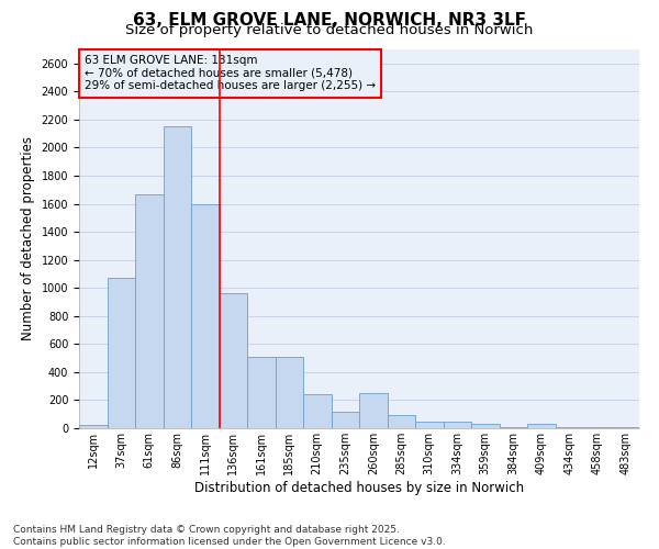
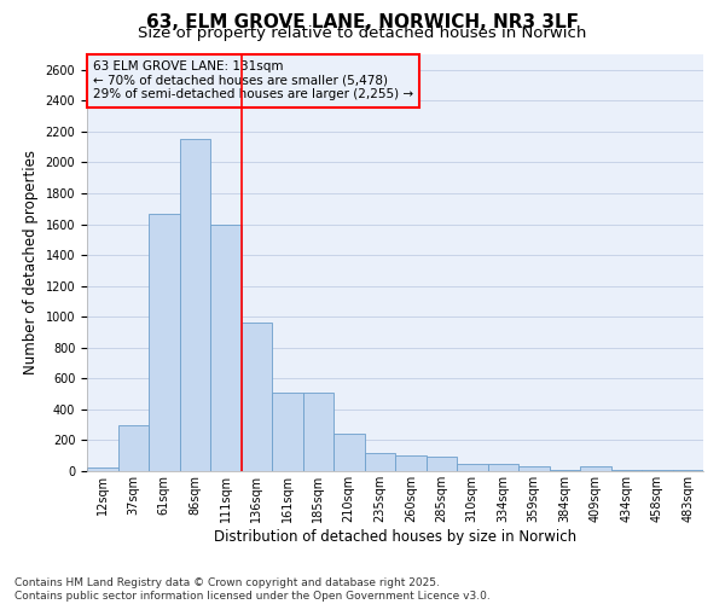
37sqm: 1070 -> 300
260sqm: 250 -> 100
